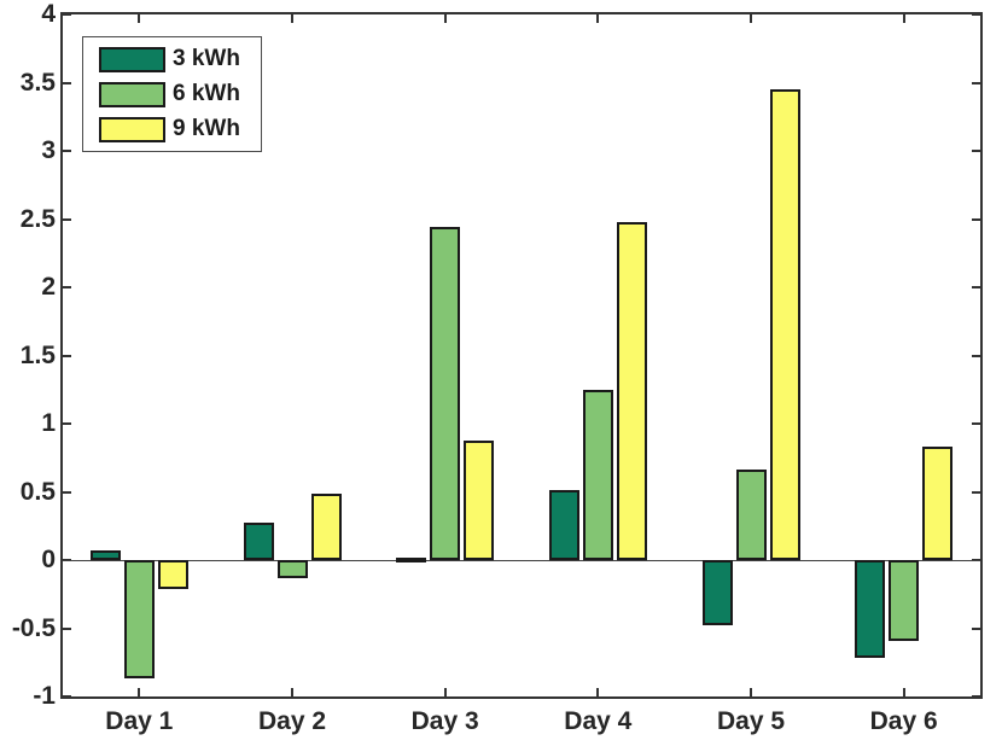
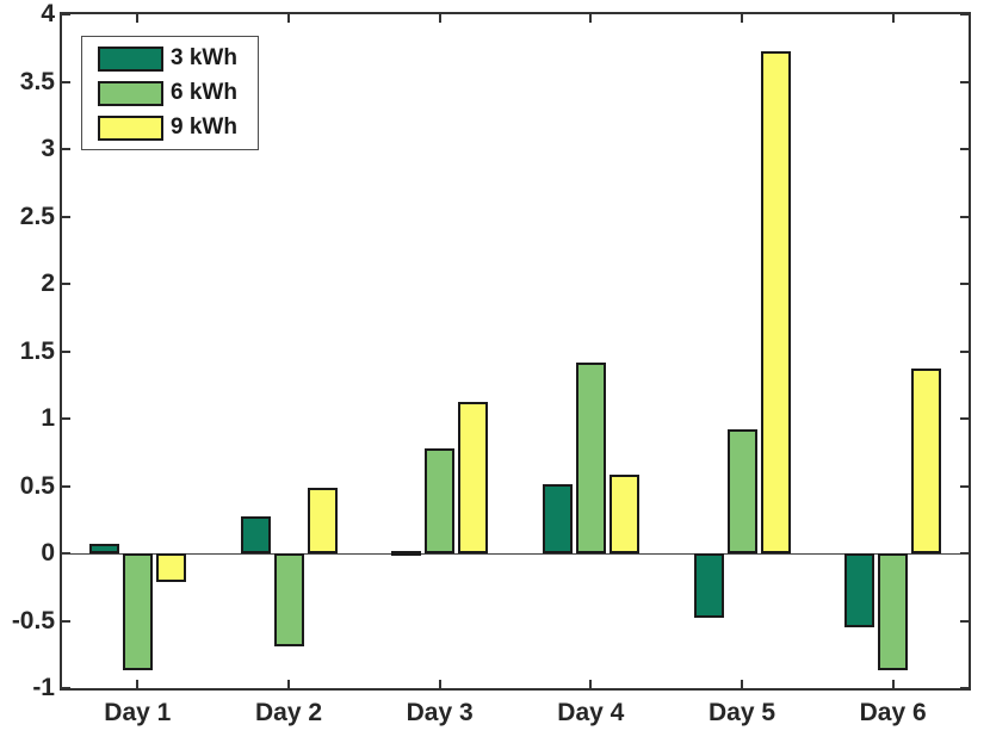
6 kWh/Day 2: -0.13 -> -0.69
6 kWh/Day 3: 2.44 -> 0.78
9 kWh/Day 3: 0.88 -> 1.12
6 kWh/Day 4: 1.25 -> 1.42
9 kWh/Day 4: 2.48 -> 0.58
6 kWh/Day 5: 0.66 -> 0.92
9 kWh/Day 5: 3.45 -> 3.73
3 kWh/Day 6: -0.72 -> -0.55
6 kWh/Day 6: -0.59 -> -0.87
9 kWh/Day 6: 0.83 -> 1.37
